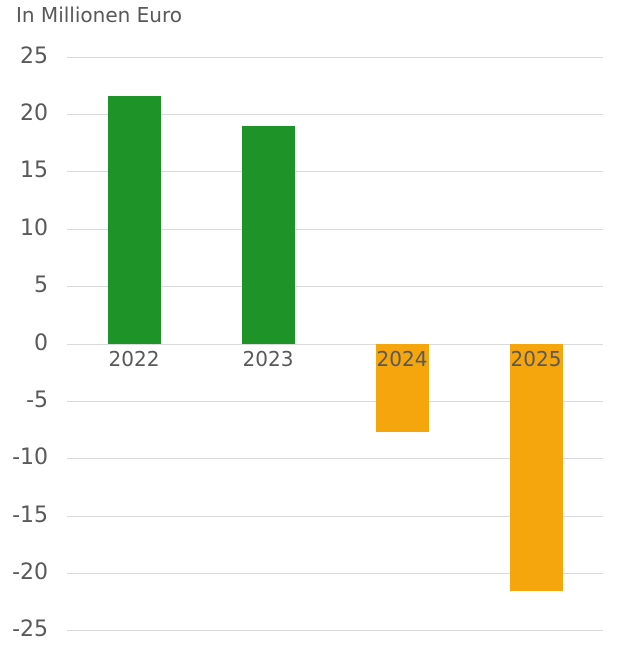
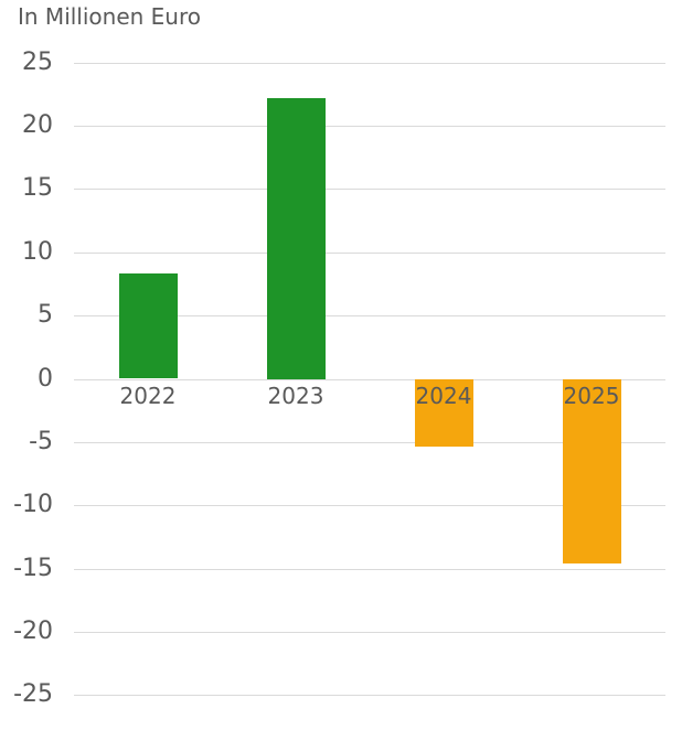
2022: 21.6 -> 8.3
2023: 19.0 -> 22.2
2024: -7.7 -> -5.3
2025: -21.5 -> -14.6
